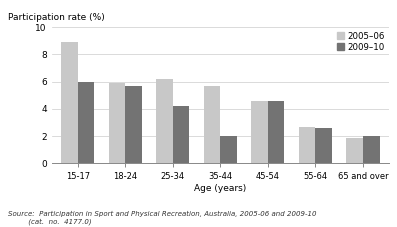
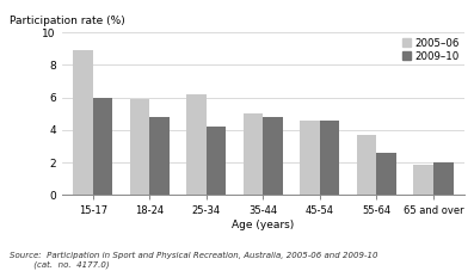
2009–10/18-24: 5.7 -> 4.8
2005–06/35-44: 5.7 -> 5.0
2009–10/35-44: 2.0 -> 4.8
2005–06/55-64: 2.7 -> 3.7
